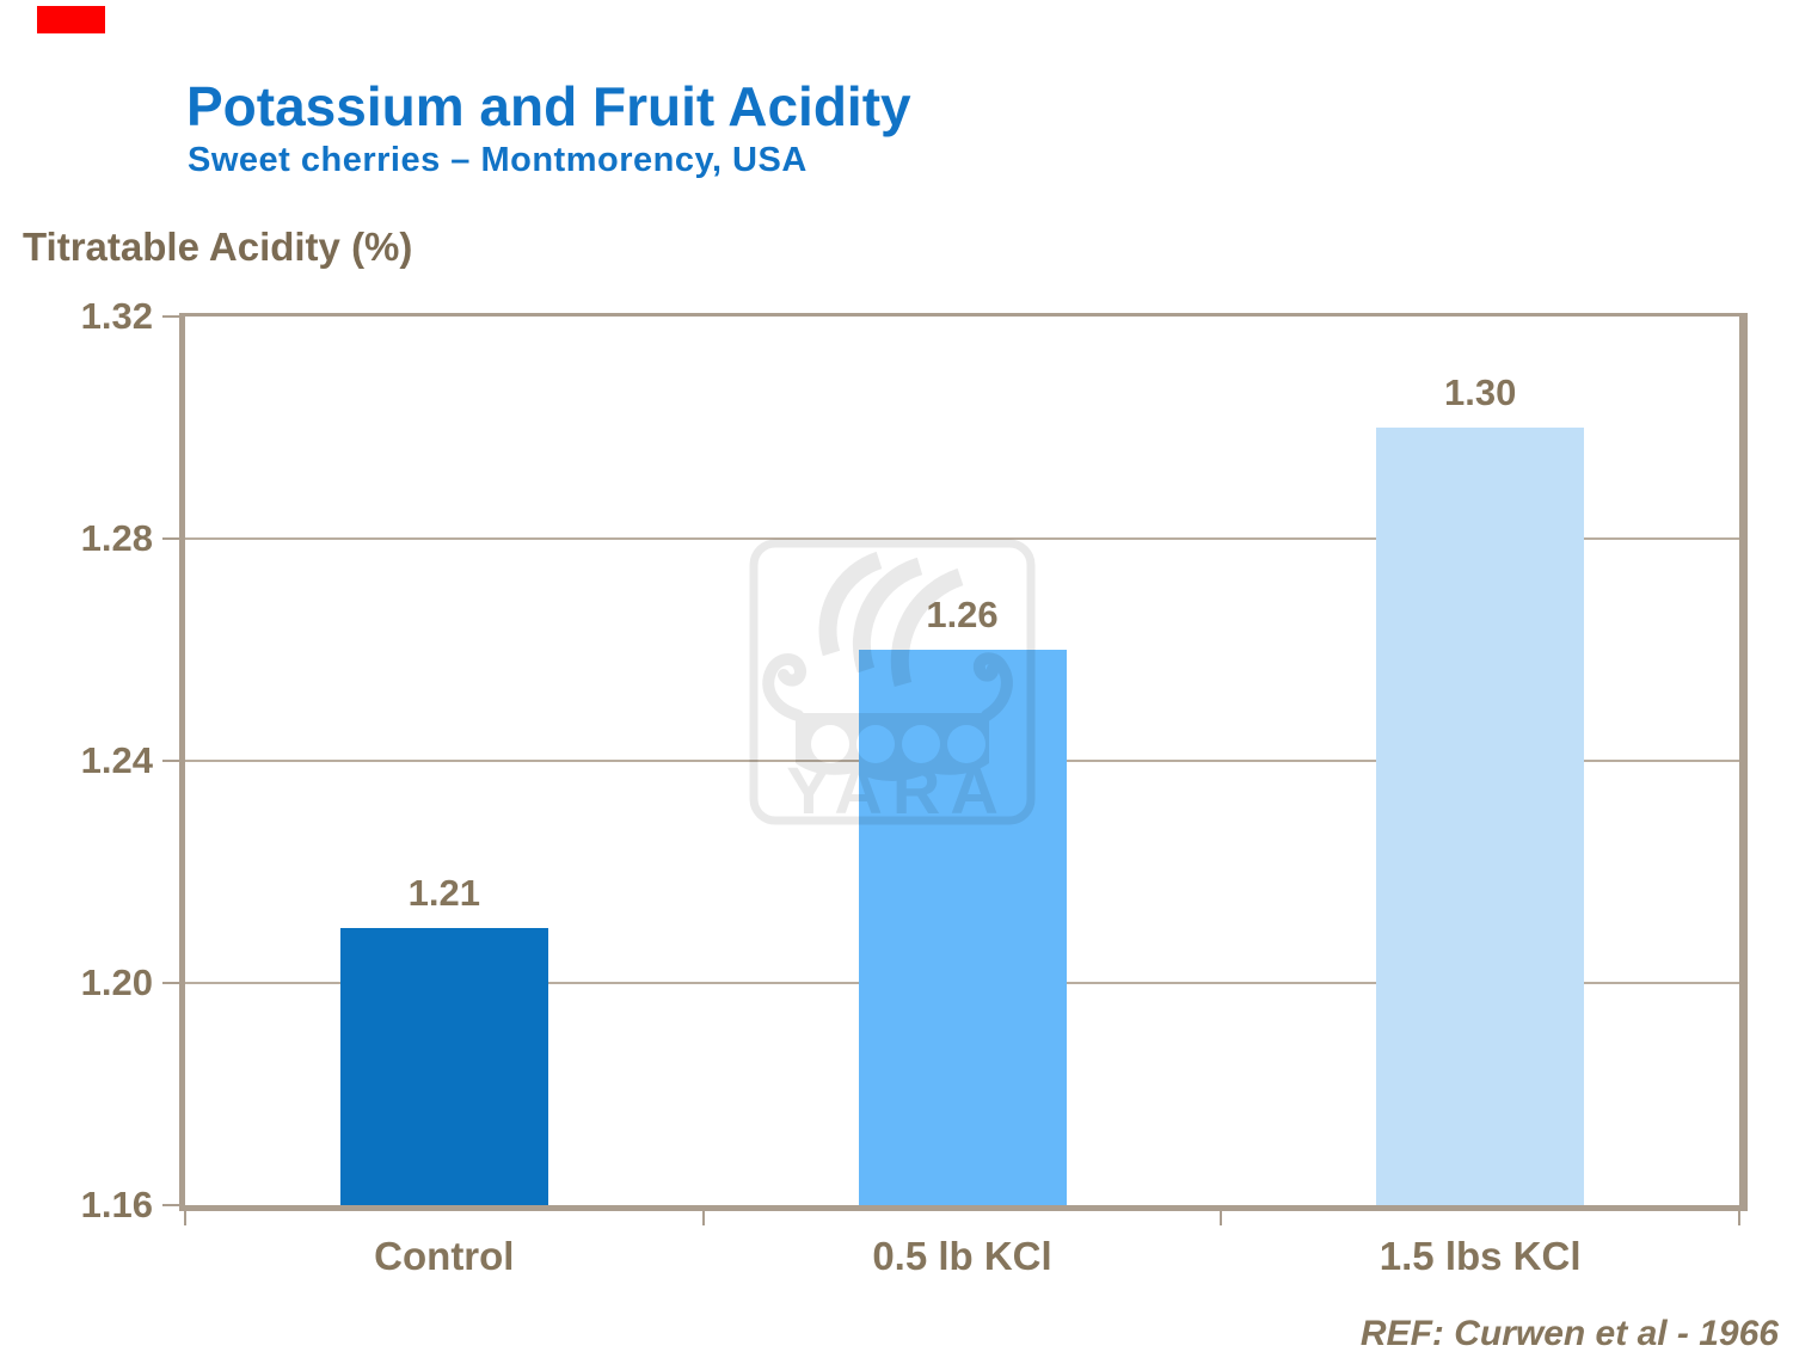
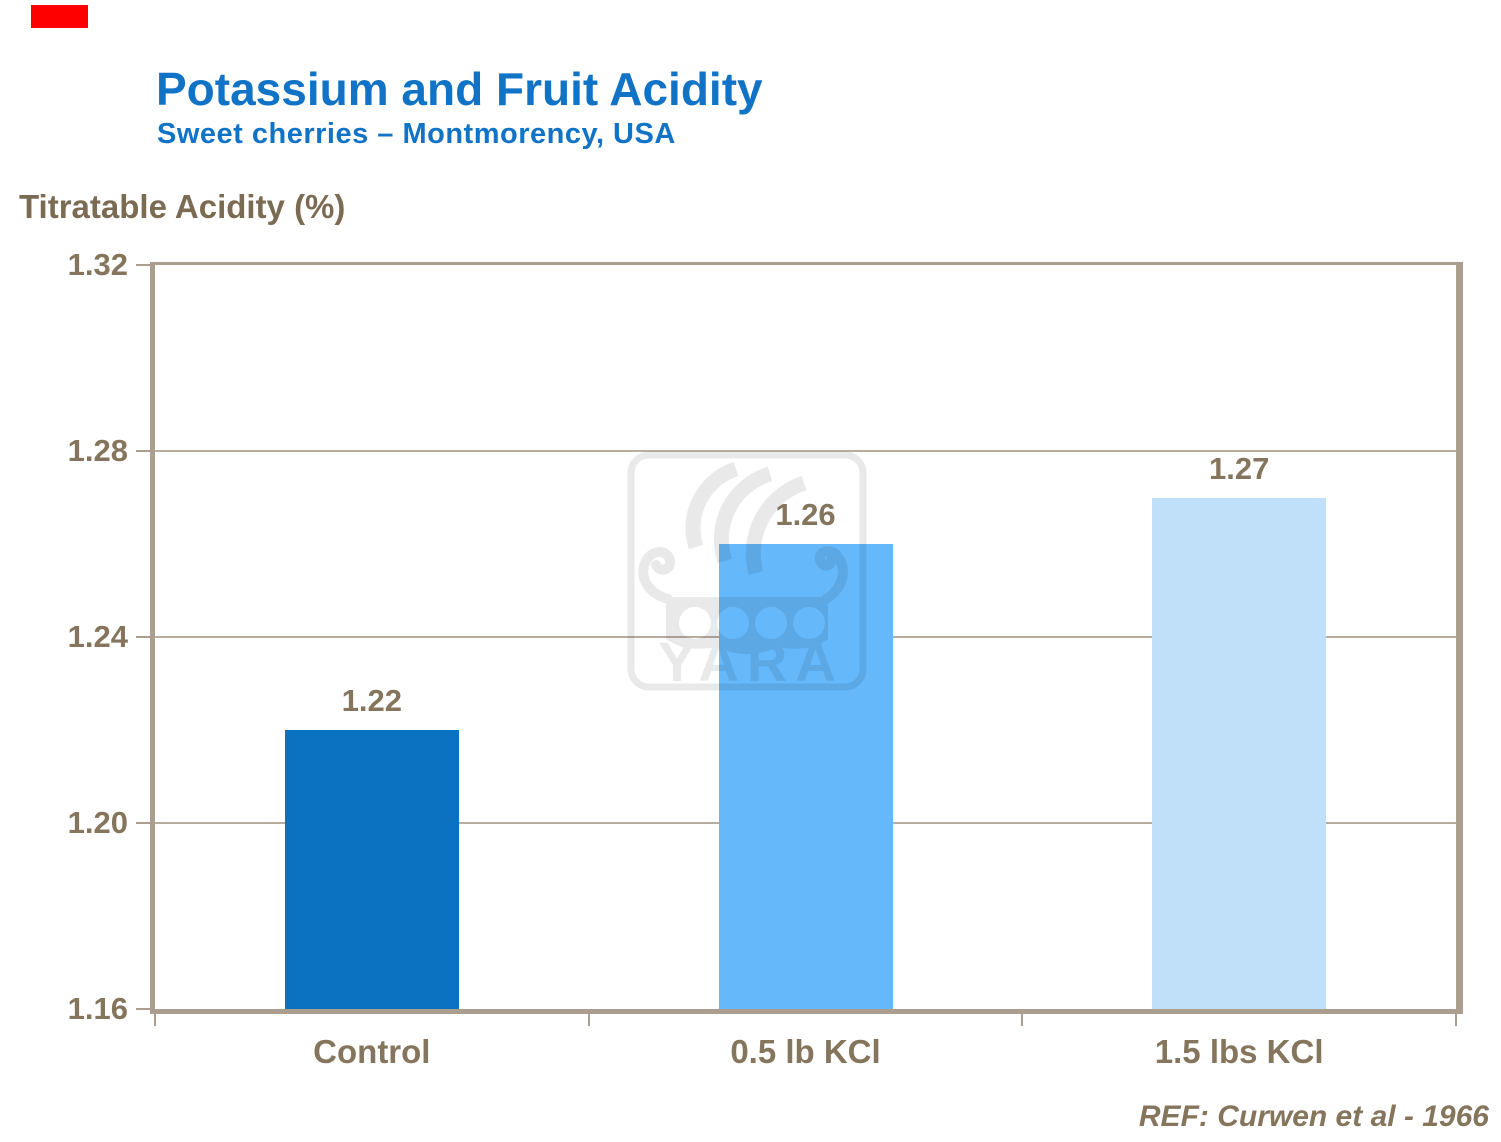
Control: 1.21 -> 1.22
1.5 lbs KCl: 1.30 -> 1.27
